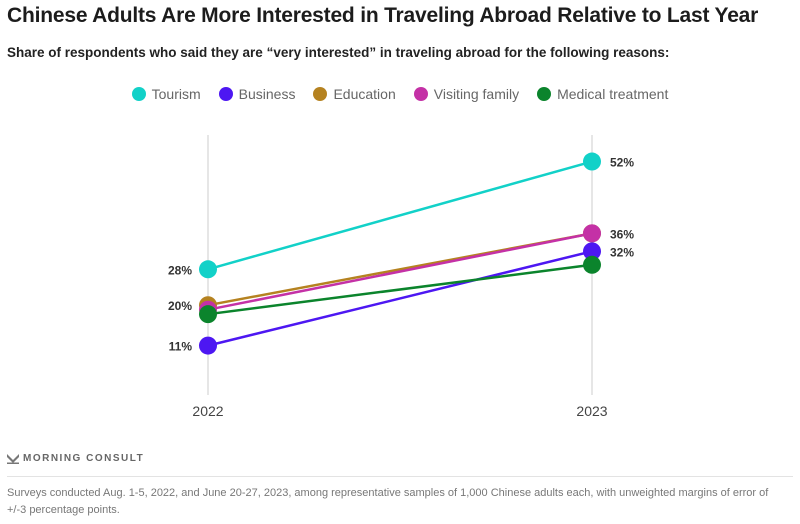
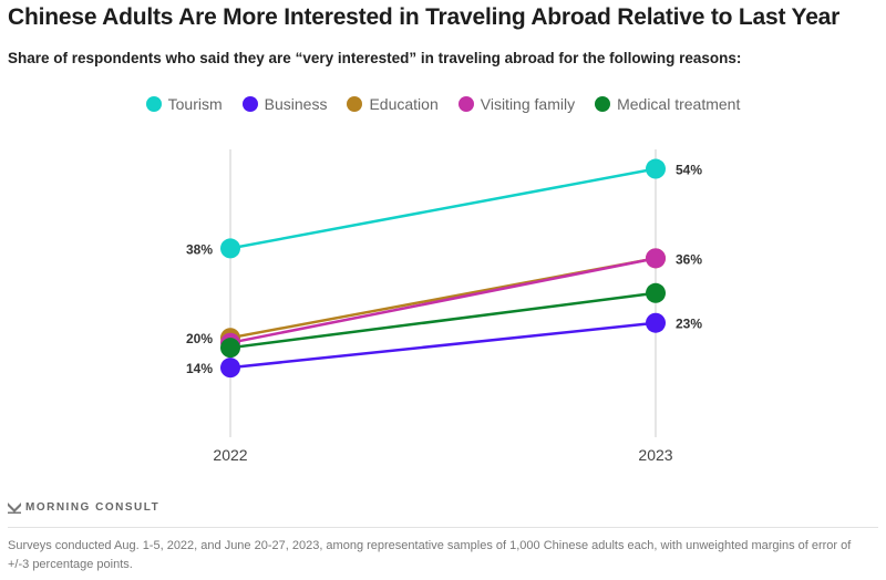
Tourism/2022: 28% -> 38%
Business/2022: 11% -> 14%
Tourism/2023: 52% -> 54%
Business/2023: 32% -> 23%
